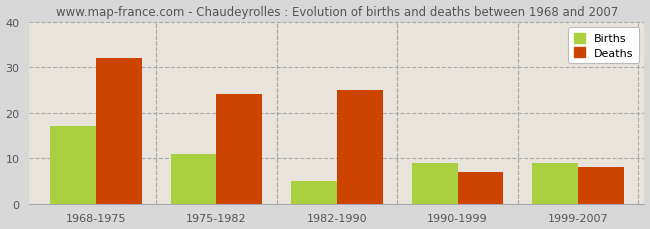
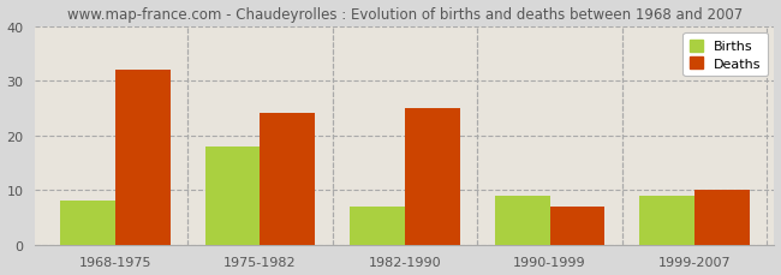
Births/1968-1975: 17 -> 8
Births/1975-1982: 11 -> 18
Births/1982-1990: 5 -> 7
Deaths/1999-2007: 8 -> 10
